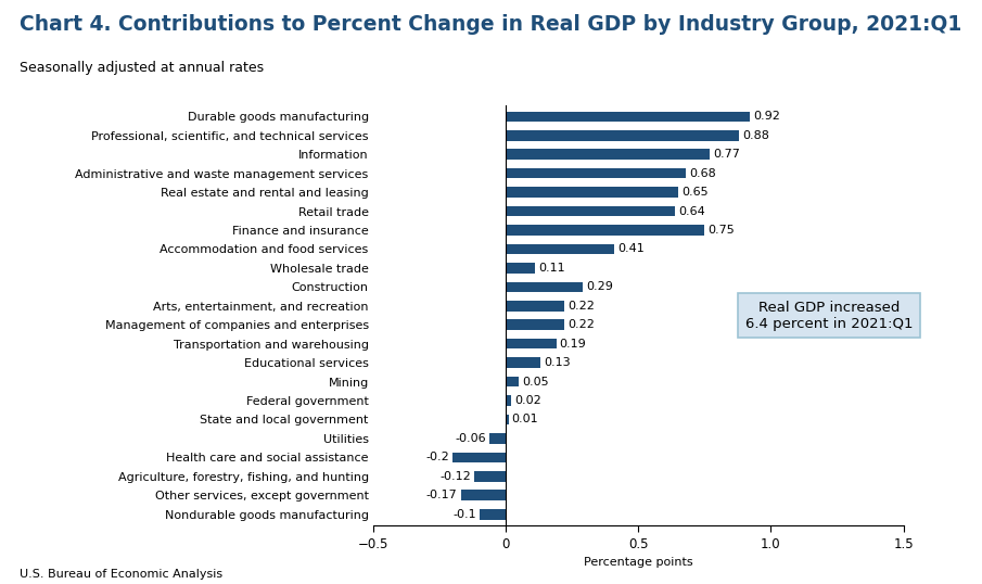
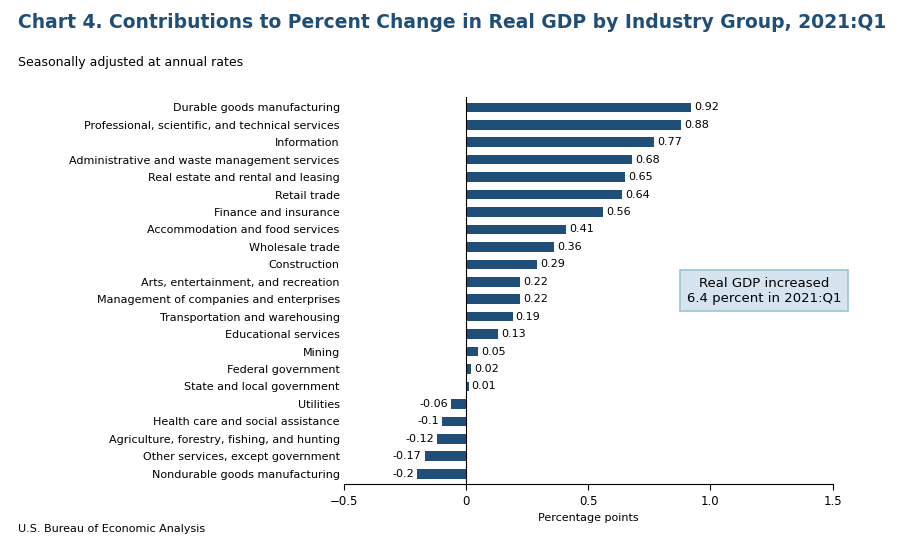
Finance and insurance: 0.75 -> 0.56
Wholesale trade: 0.11 -> 0.36
Health care and social assistance: -0.2 -> -0.1
Nondurable goods manufacturing: -0.1 -> -0.2
